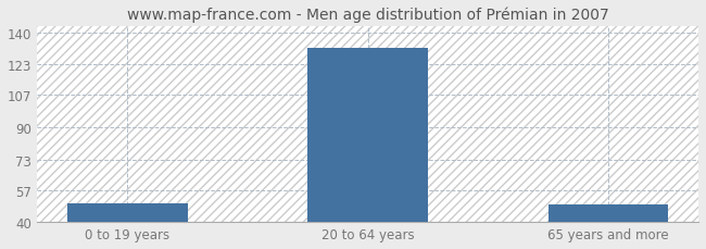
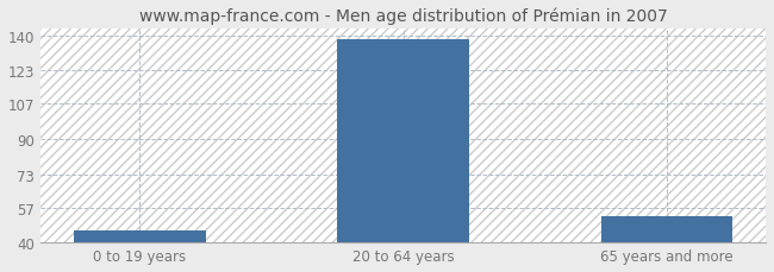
0 to 19 years: 50 -> 46
20 to 64 years: 132 -> 138
65 years and more: 49 -> 53
